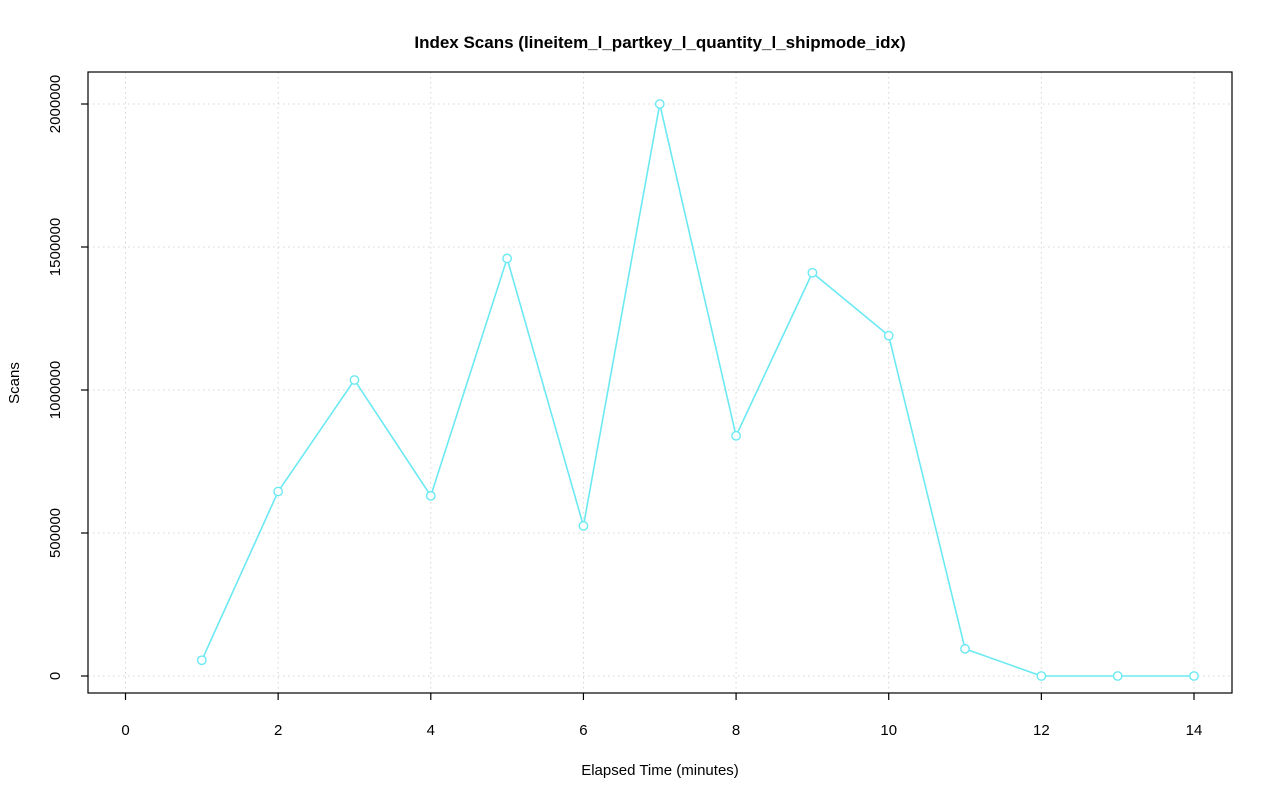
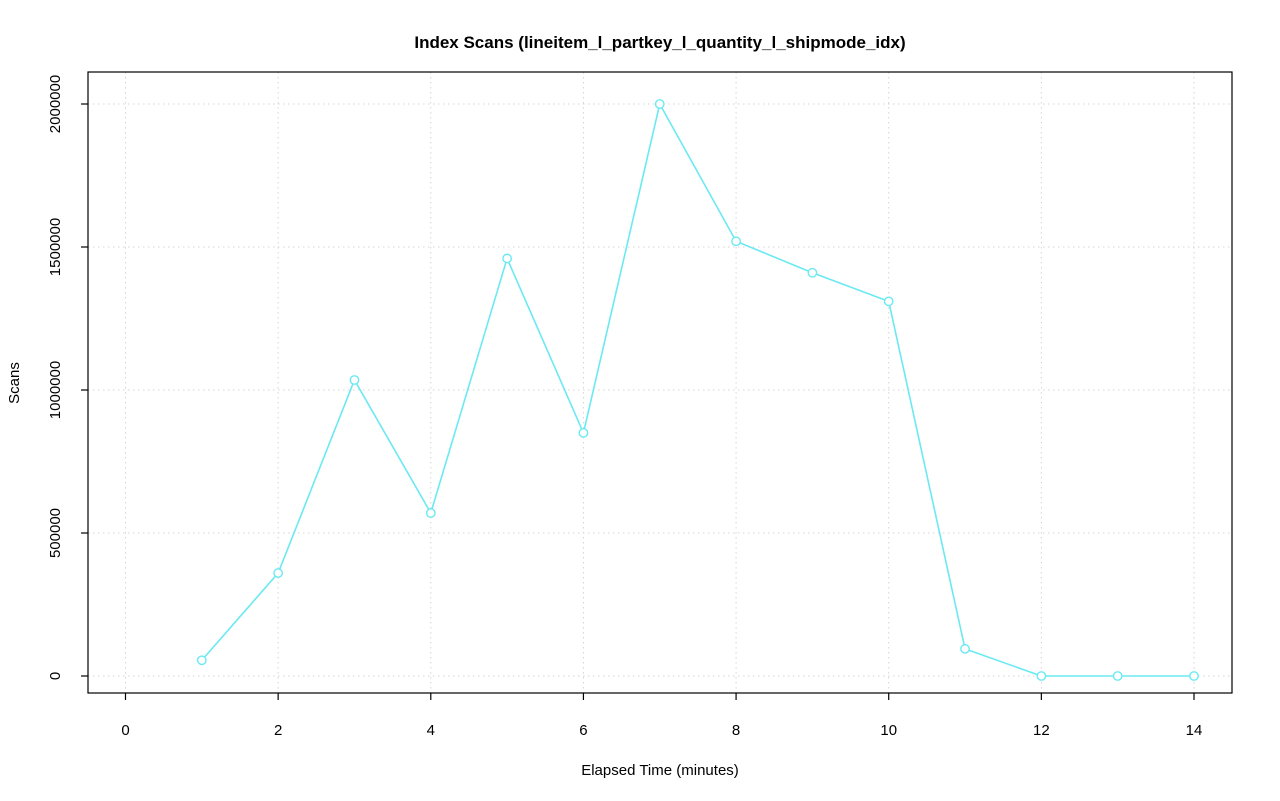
2: 640000 -> 360000
4: 630000 -> 570000
6: 520000 -> 850000
8: 840000 -> 1520000
10: 1190000 -> 1310000
